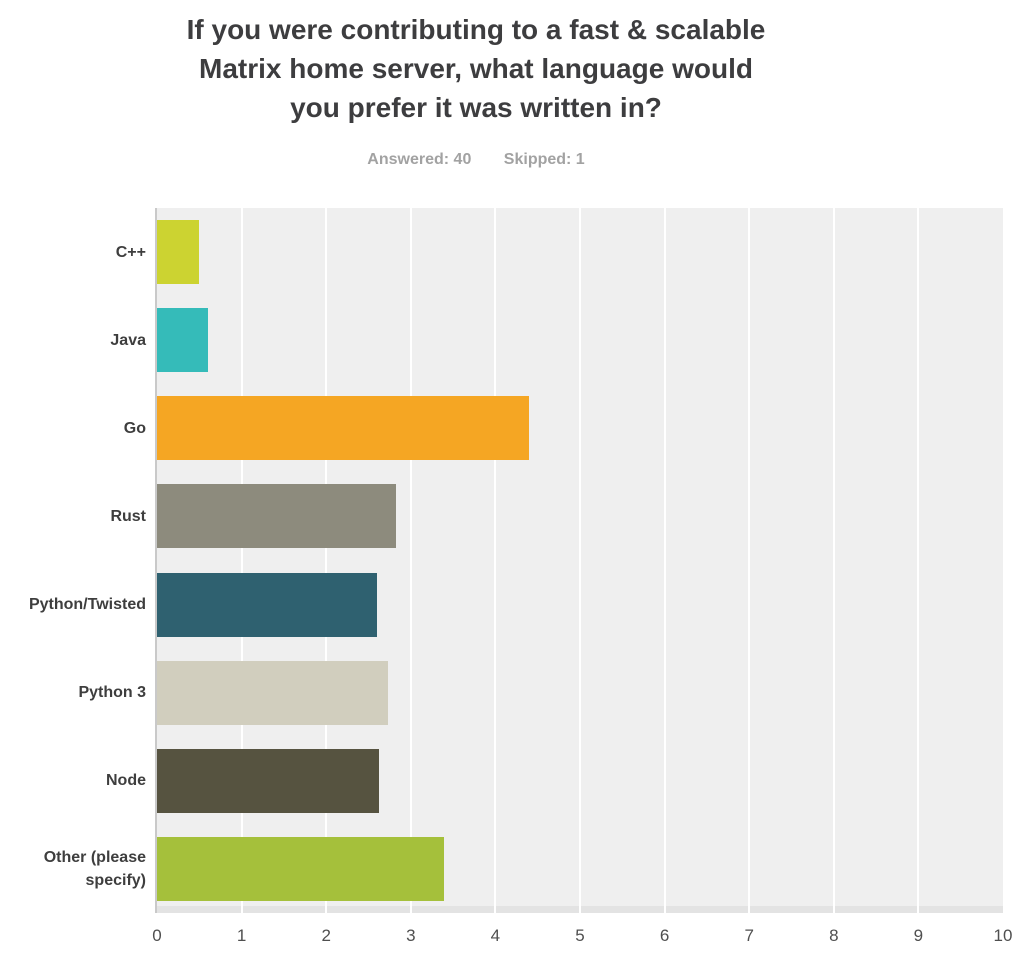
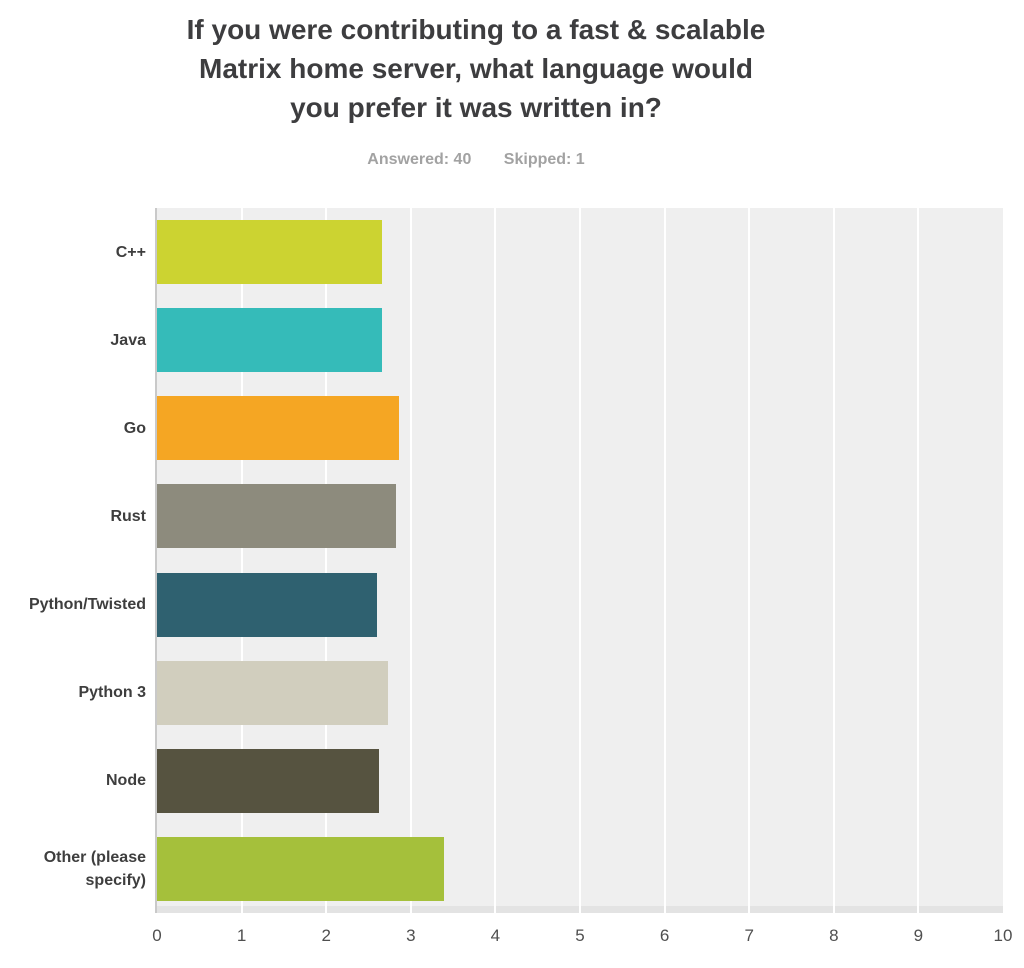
C++: 0.5 -> 2.7
Java: 0.6 -> 2.7
Go: 4.4 -> 2.9
